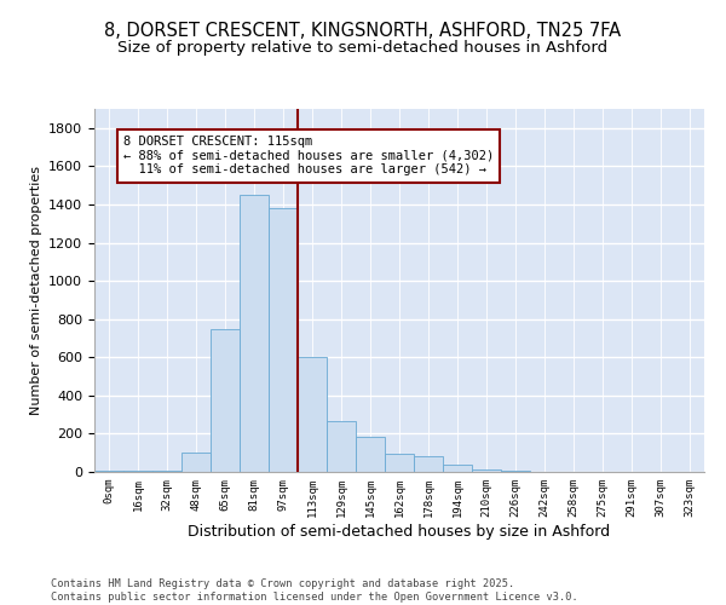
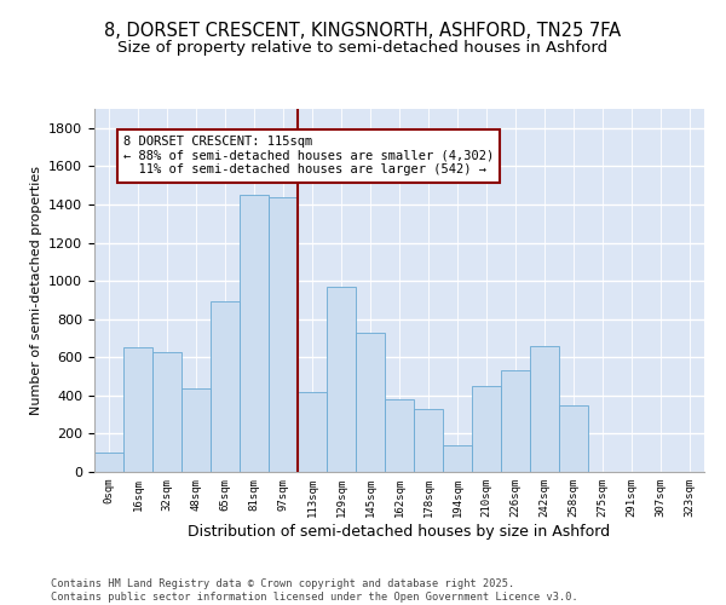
0sqm: 0 -> 100
16sqm: 0 -> 650
32sqm: 0 -> 630
48sqm: 100 -> 440
65sqm: 750 -> 890
97sqm: 1380 -> 1440
113sqm: 600 -> 420
129sqm: 260 -> 970
145sqm: 180 -> 730
162sqm: 100 -> 380
178sqm: 80 -> 330
194sqm: 40 -> 140
210sqm: 20 -> 450
226sqm: 0 -> 530
242sqm: 0 -> 660
258sqm: 0 -> 350
